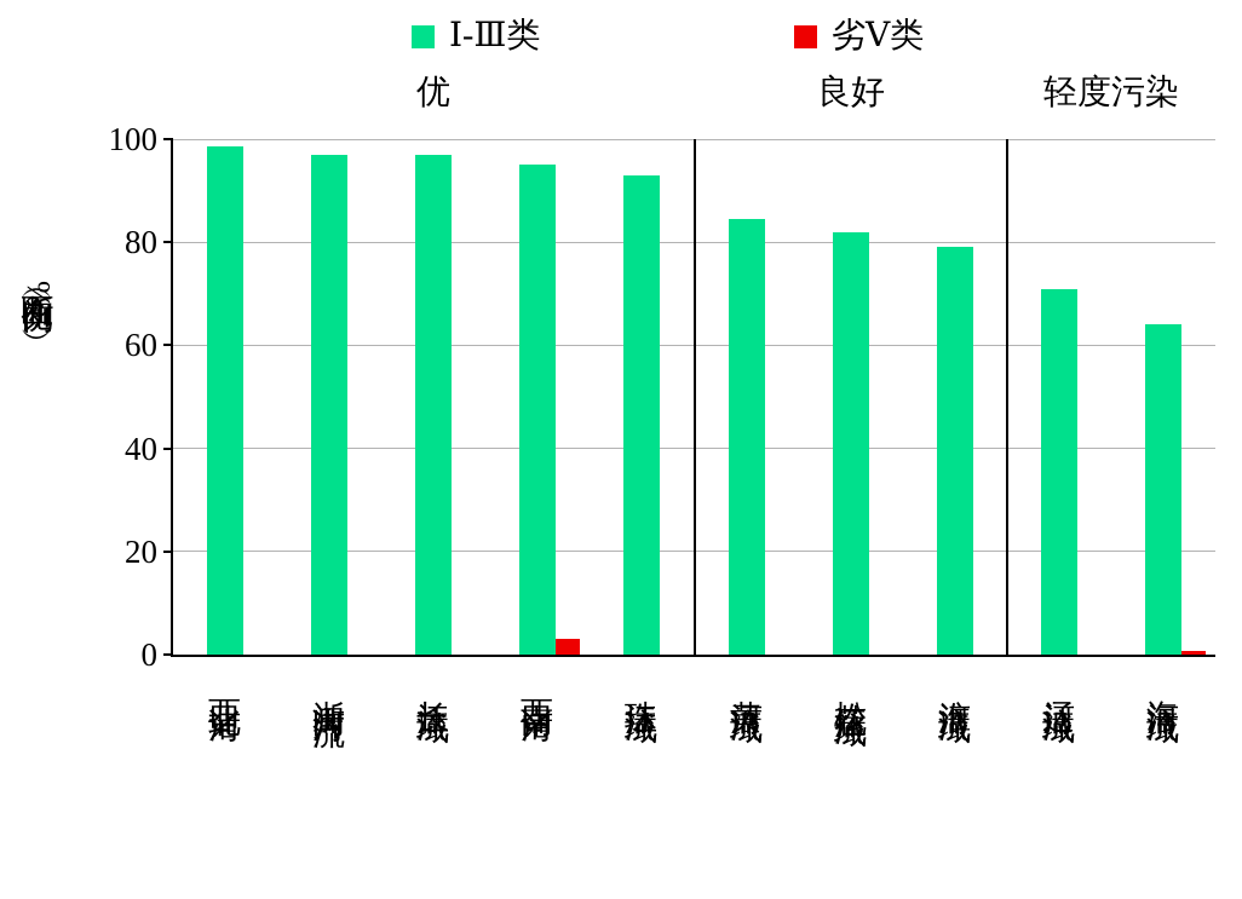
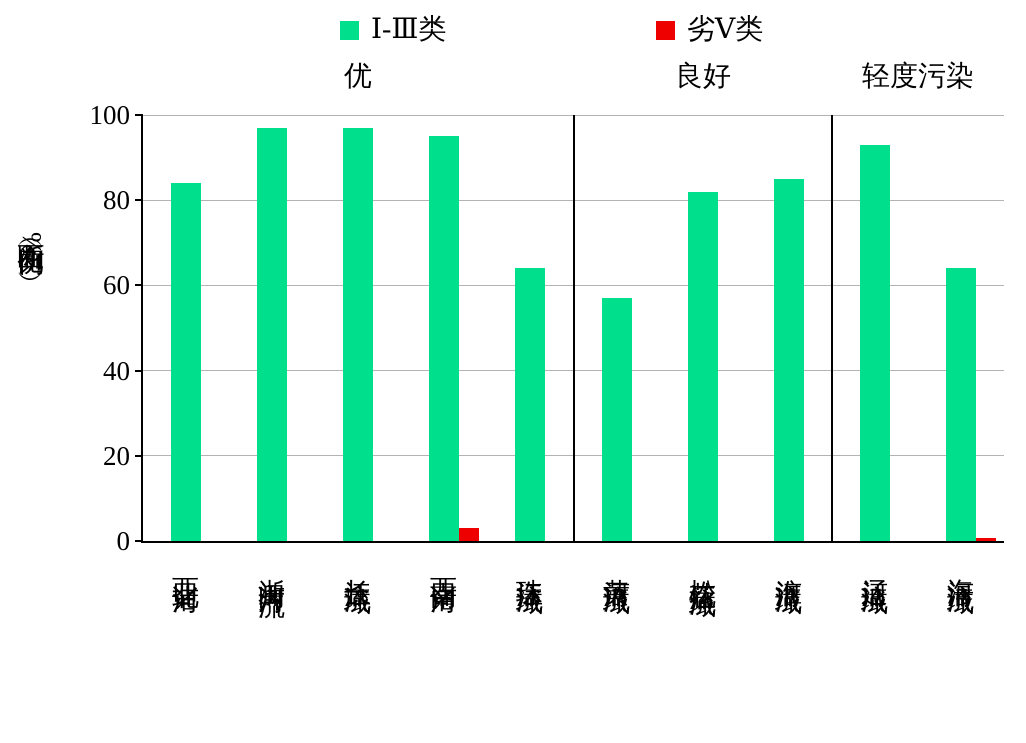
Ⅰ-Ⅲ类/西北诸河: 98 -> 84
Ⅰ-Ⅲ类/珠江流域: 93 -> 64
Ⅰ-Ⅲ类/黄河流域: 84 -> 57
Ⅰ-Ⅲ类/淮河流域: 79 -> 85
Ⅰ-Ⅲ类/辽河流域: 71 -> 93
